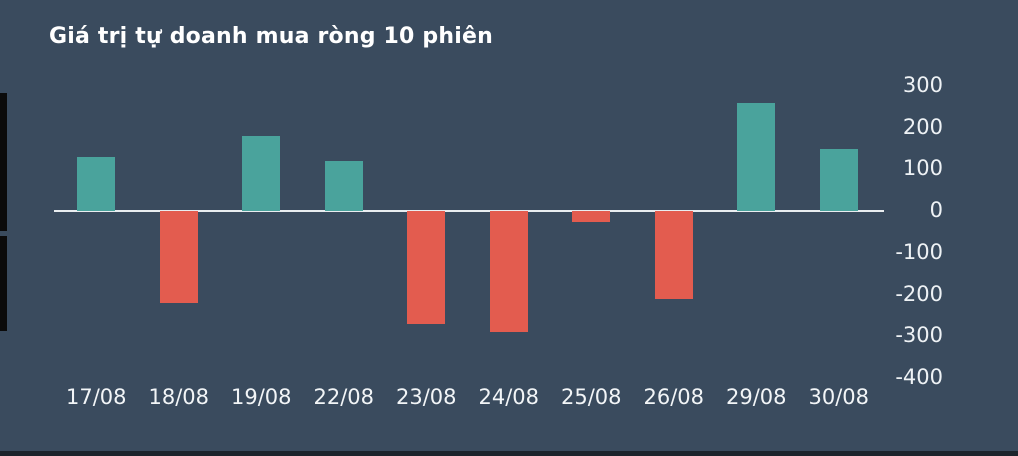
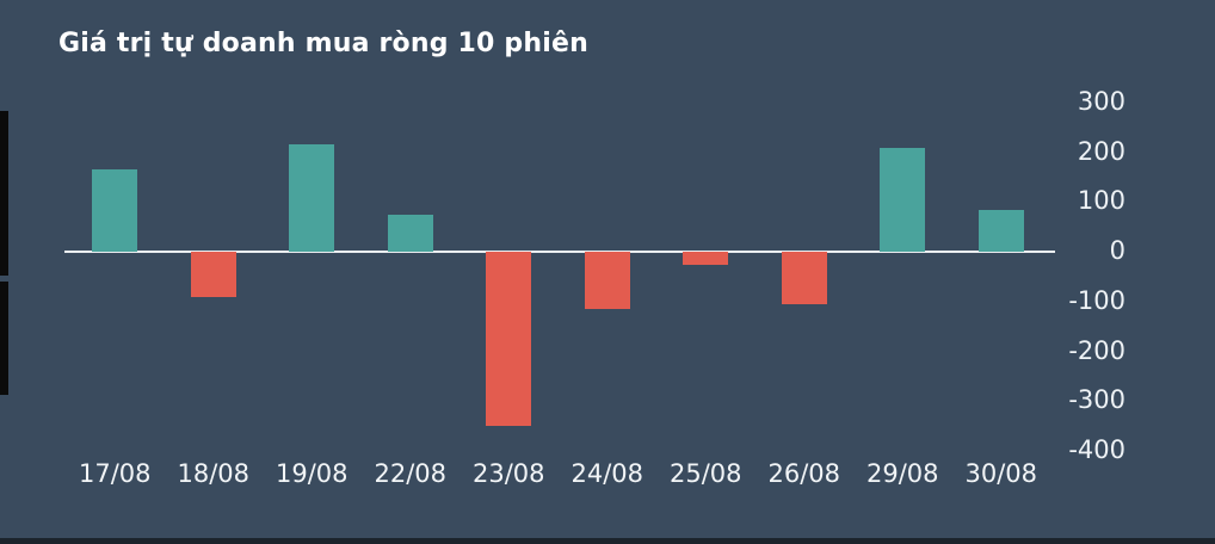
17/08: 130 -> 160
18/08: -220 -> -90
19/08: 180 -> 220
22/08: 120 -> 80
23/08: -270 -> -350
24/08: -290 -> -120
26/08: -210 -> -100
29/08: 260 -> 210
30/08: 150 -> 80
